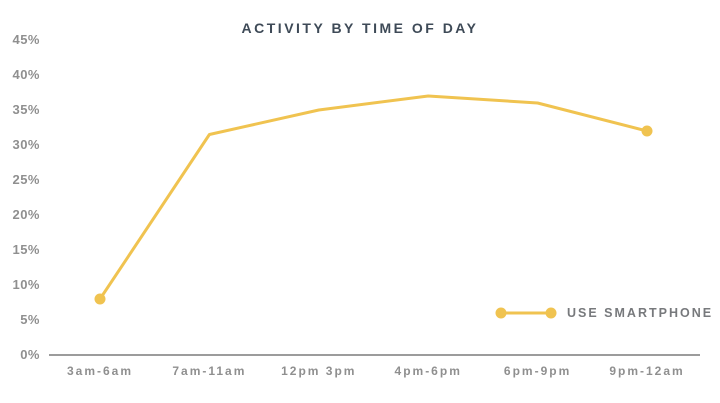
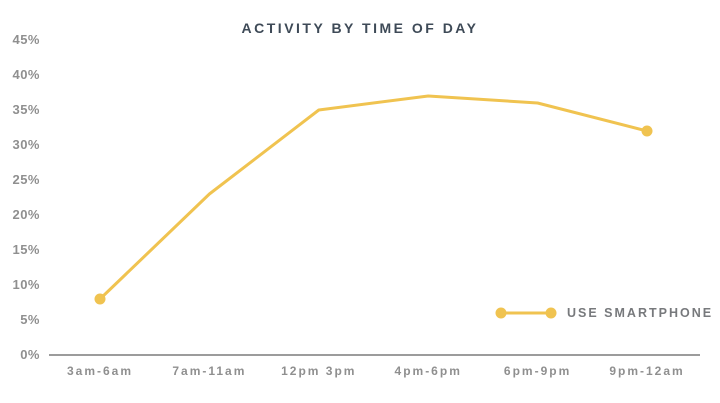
7am-11am: 32% -> 23%
